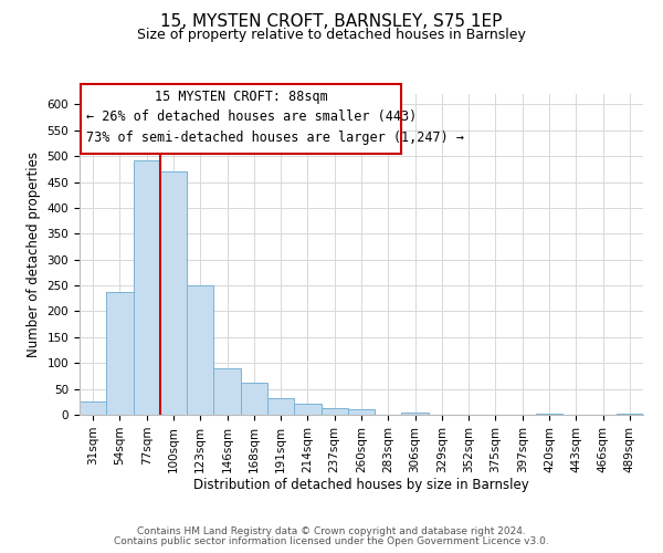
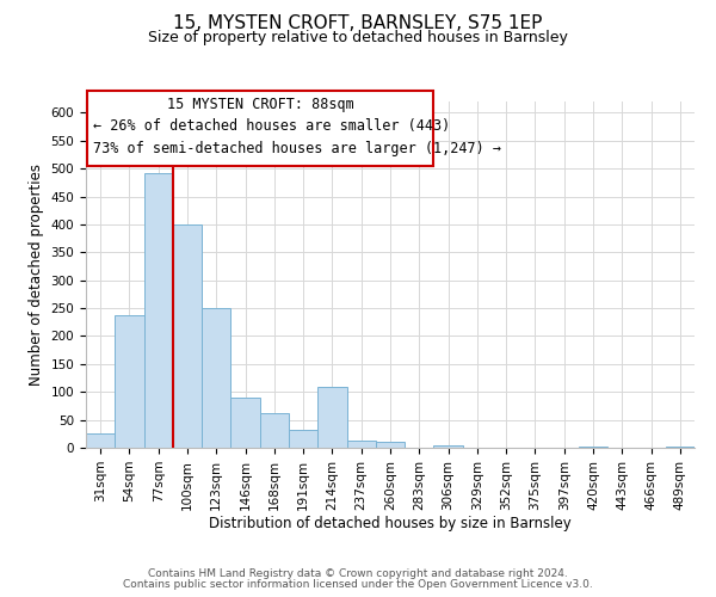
100sqm: 470 -> 400
214sqm: 22 -> 110
